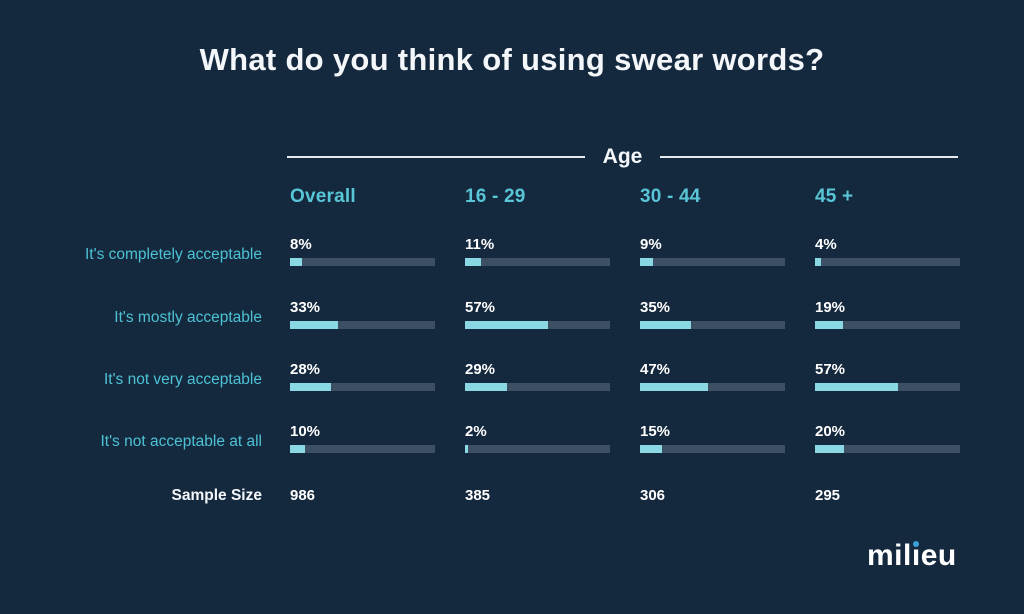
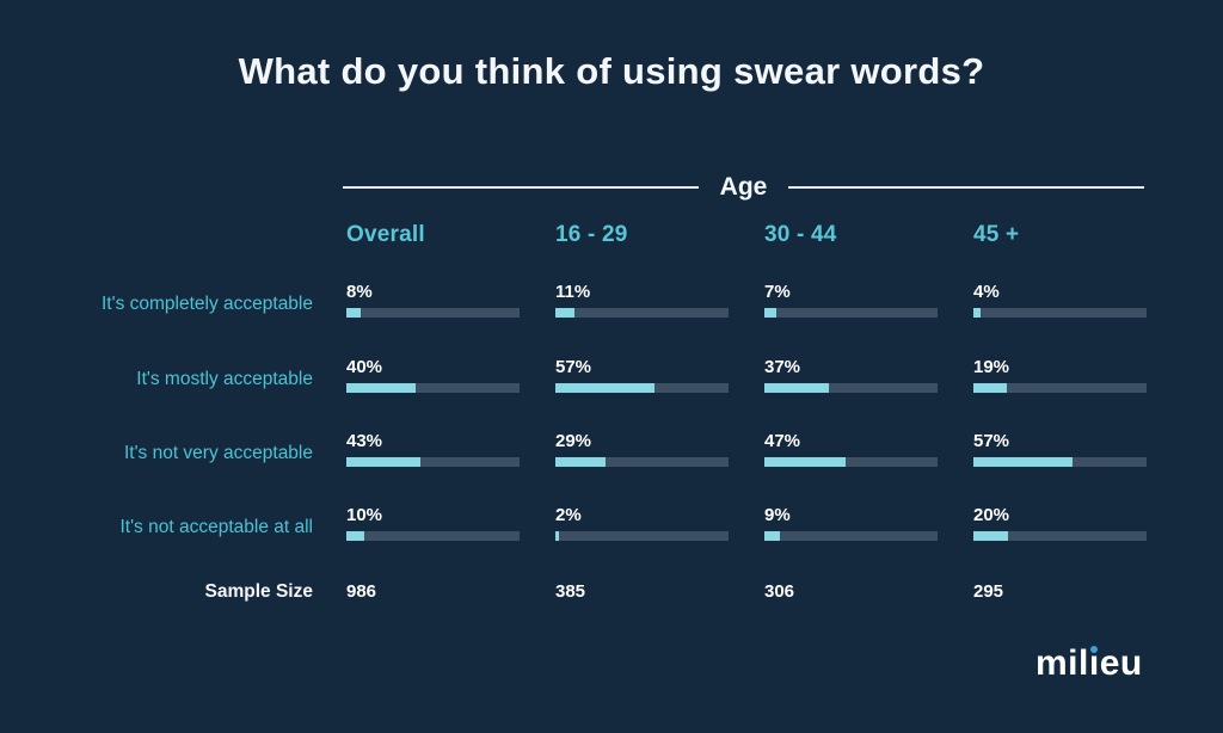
30 - 44/It's completely acceptable: 9% -> 7%
Overall/It's mostly acceptable: 33% -> 40%
30 - 44/It's mostly acceptable: 35% -> 37%
Overall/It's not very acceptable: 28% -> 43%
30 - 44/It's not acceptable at all: 15% -> 9%
